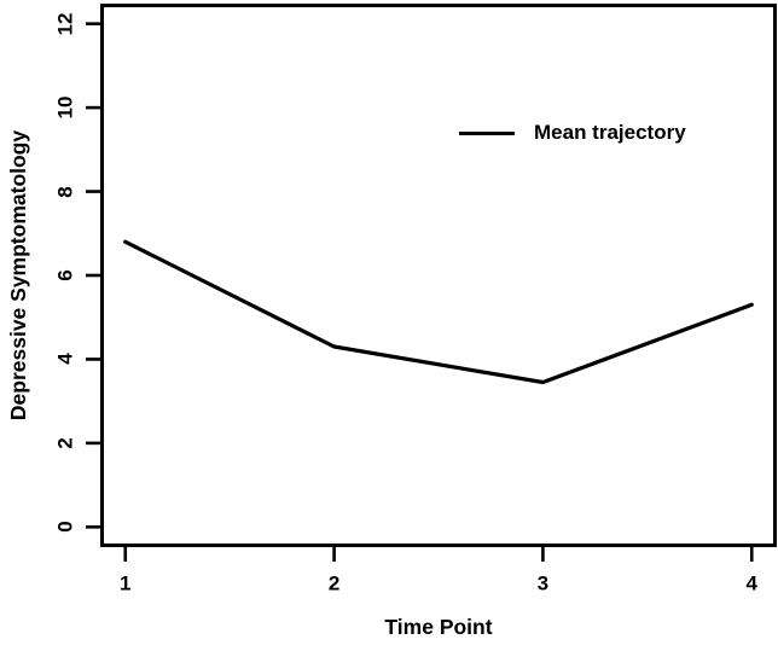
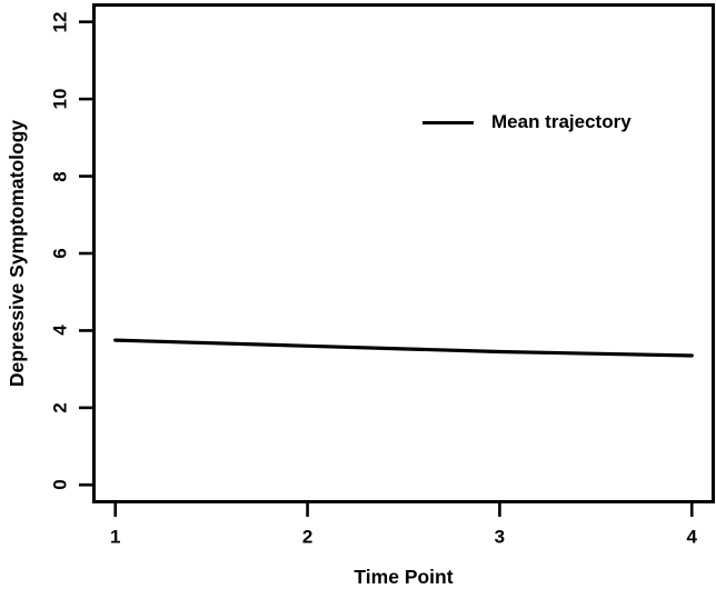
1: 6.8 -> 3.8
2: 4.3 -> 3.6
4: 5.3 -> 3.4
